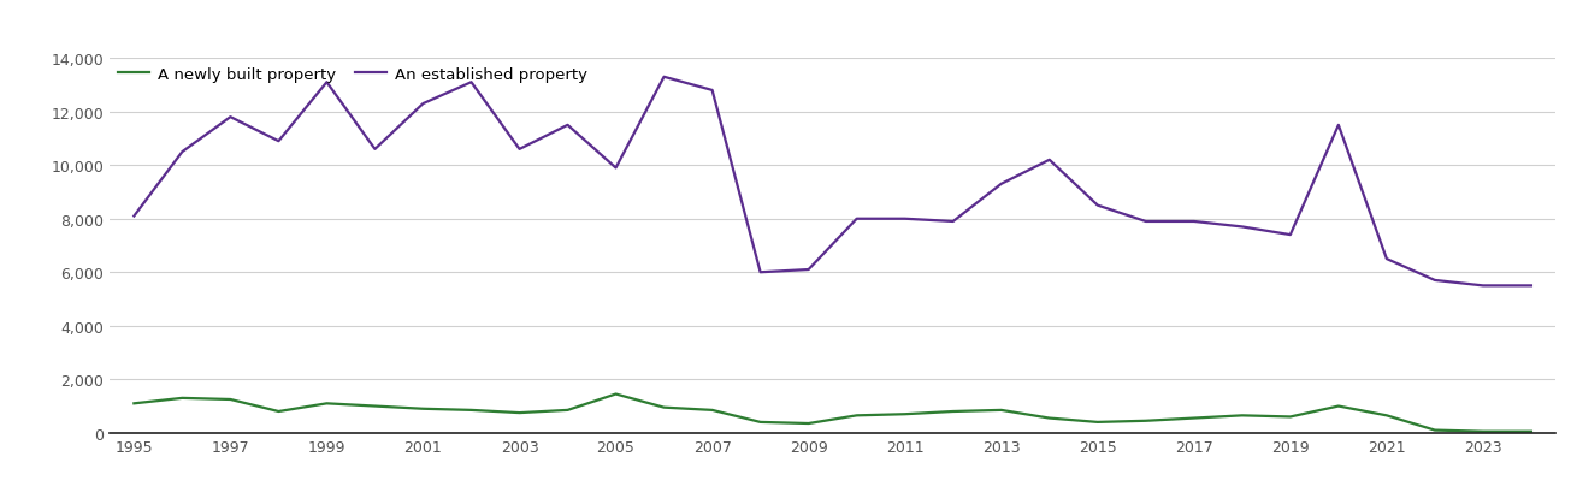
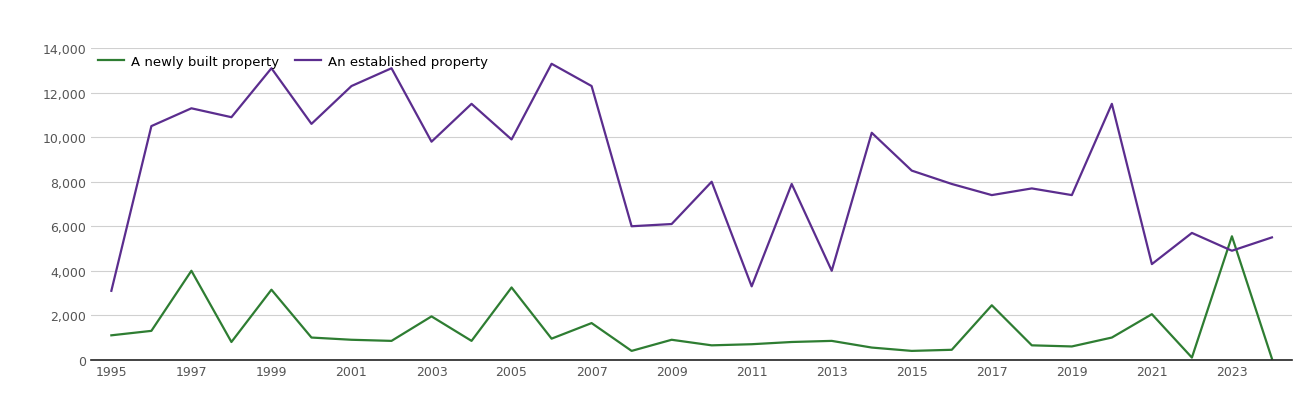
An established property/1995: 8,100 -> 3,100
A newly built property/1997: 1,250 -> 4,000
An established property/1997: 11,800 -> 11,300
A newly built property/1999: 1,100 -> 3,150
A newly built property/2003: 750 -> 1,950
An established property/2003: 10,600 -> 9,800
A newly built property/2005: 1,450 -> 3,250
A newly built property/2007: 850 -> 1,650
An established property/2007: 12,800 -> 12,300
A newly built property/2009: 350 -> 900
An established property/2011: 8,000 -> 3,300
An established property/2013: 9,300 -> 4,000
A newly built property/2017: 550 -> 2,450
An established property/2017: 7,900 -> 7,400
A newly built property/2021: 650 -> 2,050
An established property/2021: 6,500 -> 4,300
A newly built property/2023: 50 -> 5,550
An established property/2023: 5,500 -> 4,900
